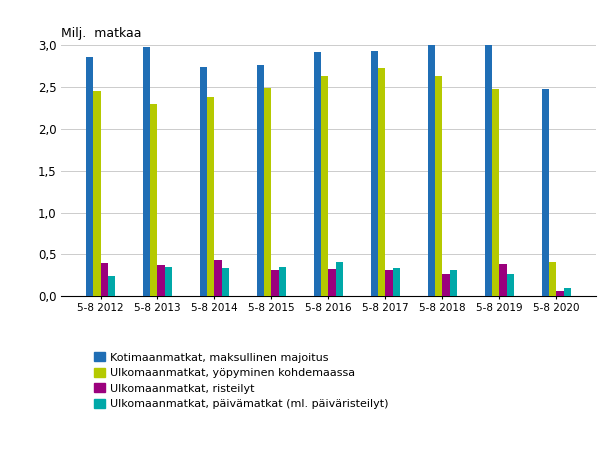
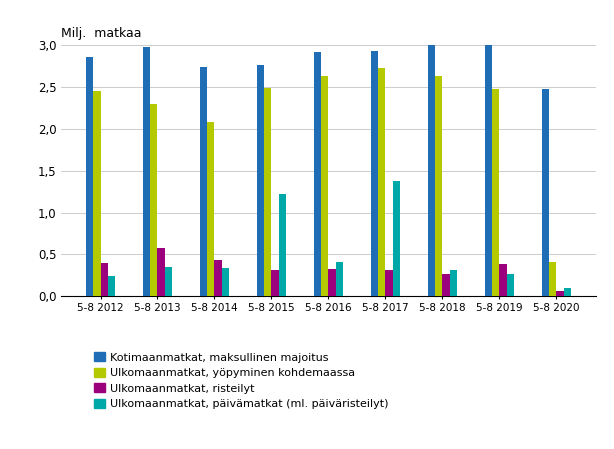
Ulkomaanmatkat, risteilyt/5-8 2013: 0,37 -> 0,58
Ulkomaanmatkat, yöpyminen kohdemaassa/5-8 2014: 2,38 -> 2,08
Ulkomaanmatkat, päivämatkat (ml. päiväristeilyt)/5-8 2015: 0,35 -> 1,22
Ulkomaanmatkat, päivämatkat (ml. päiväristeilyt)/5-8 2017: 0,34 -> 1,38
